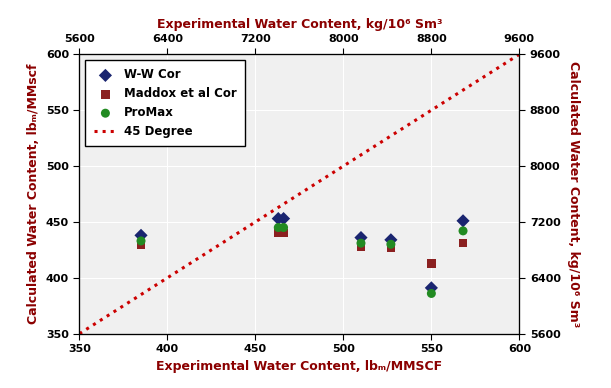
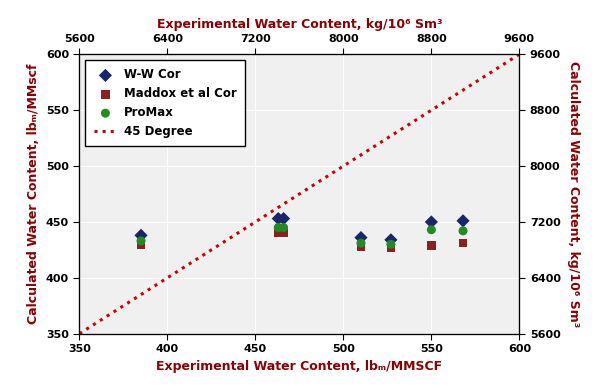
W-W Cor/550: 391 -> 450
Maddox et al Cor/550: 413 -> 429
ProMax/550: 386 -> 443
